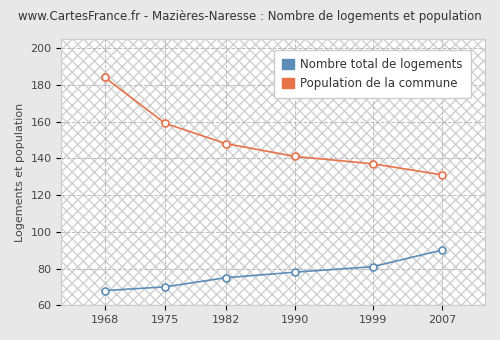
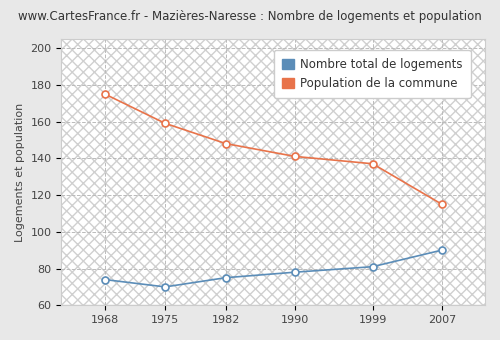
Nombre total de logements/1968: 68 -> 74
Population de la commune/1968: 184 -> 175
Population de la commune/2007: 131 -> 115
